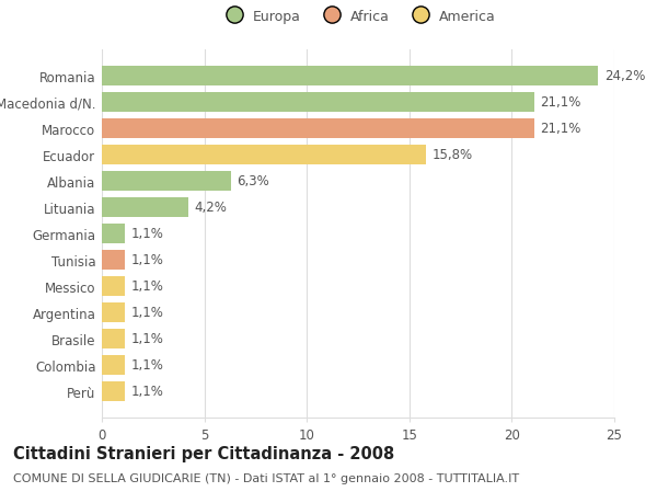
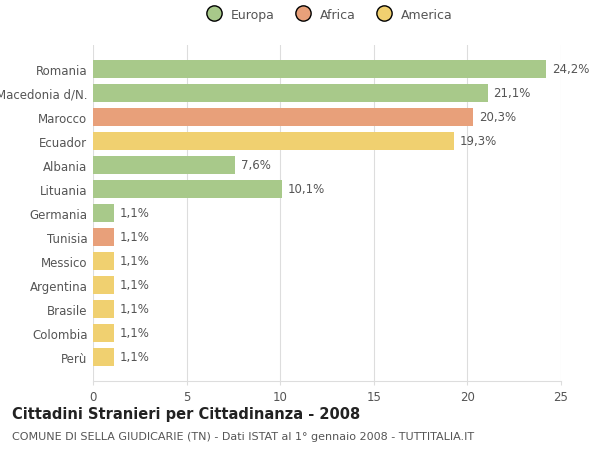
Marocco: 21,1% -> 20,3%
Ecuador: 15,8% -> 19,3%
Albania: 6,3% -> 7,6%
Lituania: 4,2% -> 10,1%
